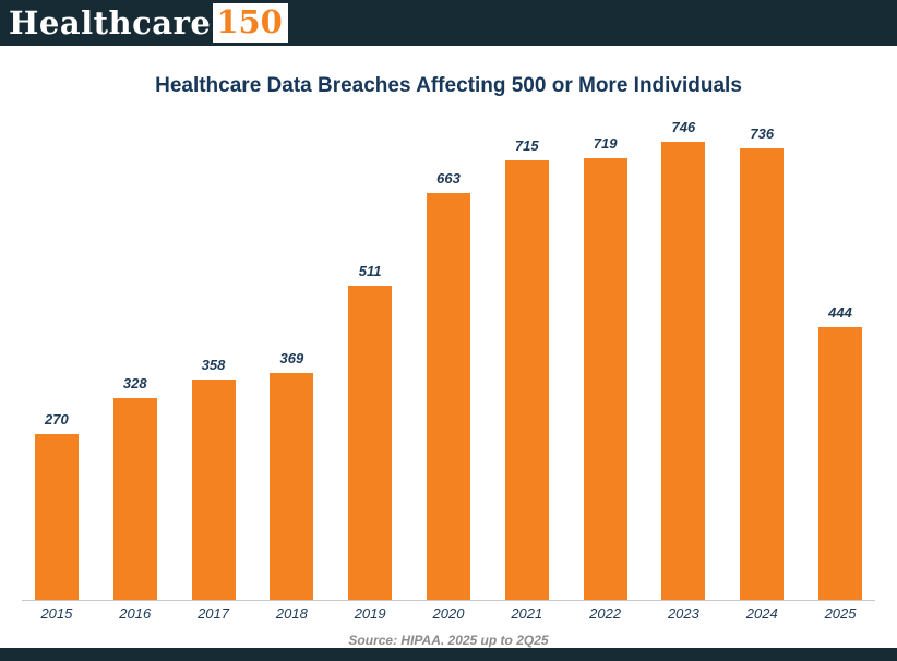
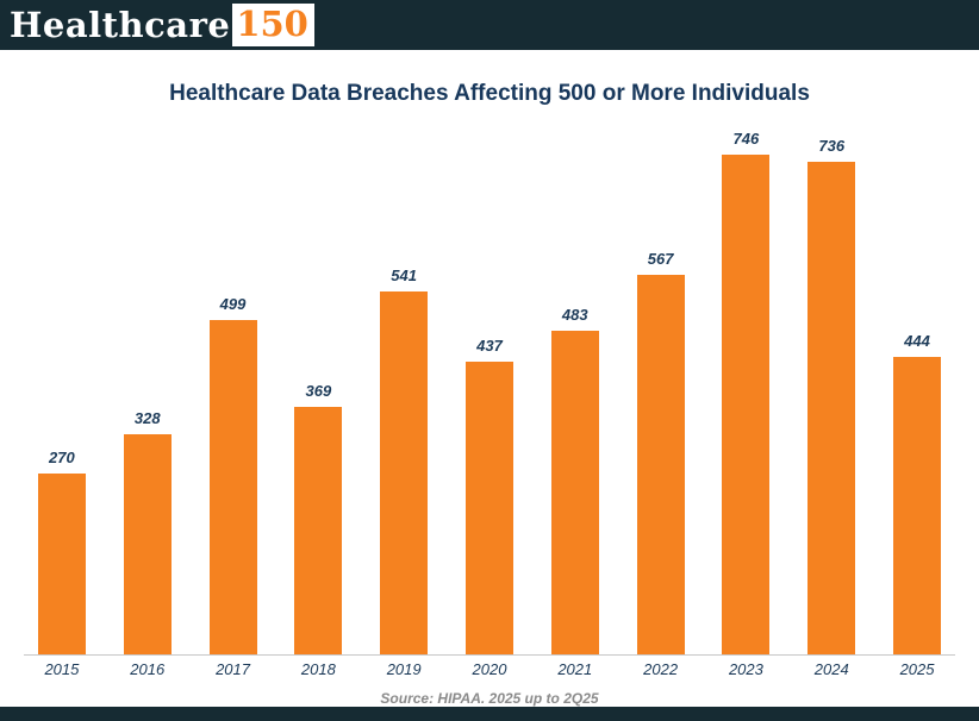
2017: 358 -> 499
2019: 511 -> 541
2020: 663 -> 437
2021: 715 -> 483
2022: 719 -> 567
